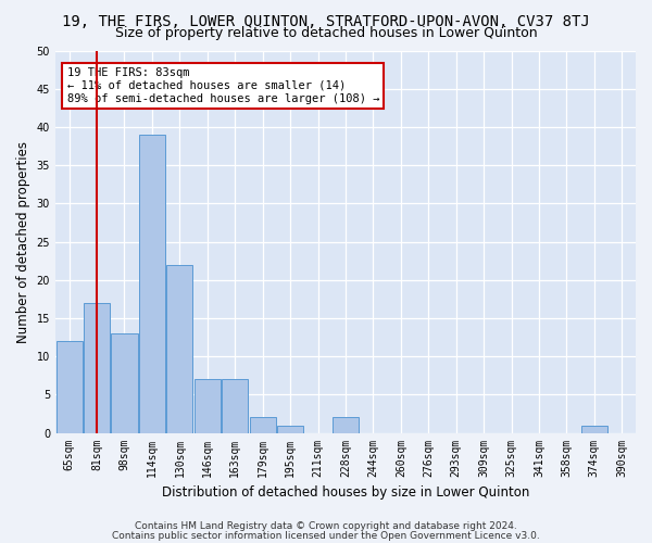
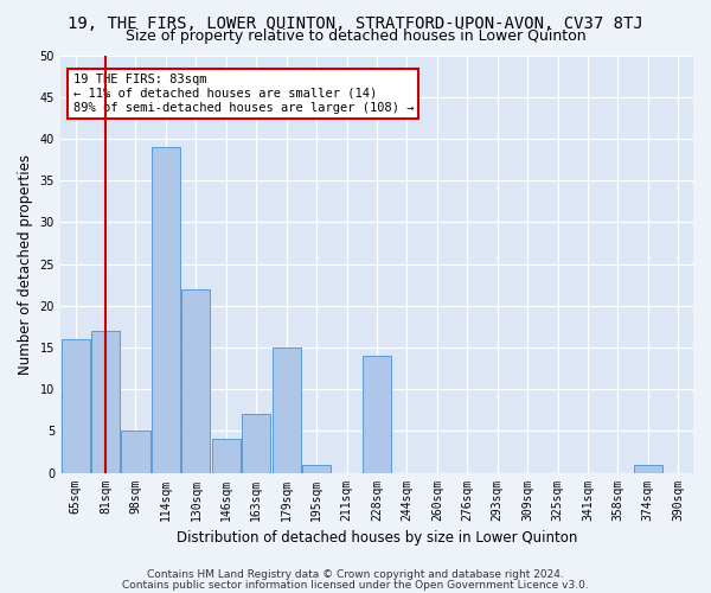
65sqm: 12 -> 16
98sqm: 13 -> 5
146sqm: 7 -> 4
179sqm: 2 -> 15
228sqm: 2 -> 14
